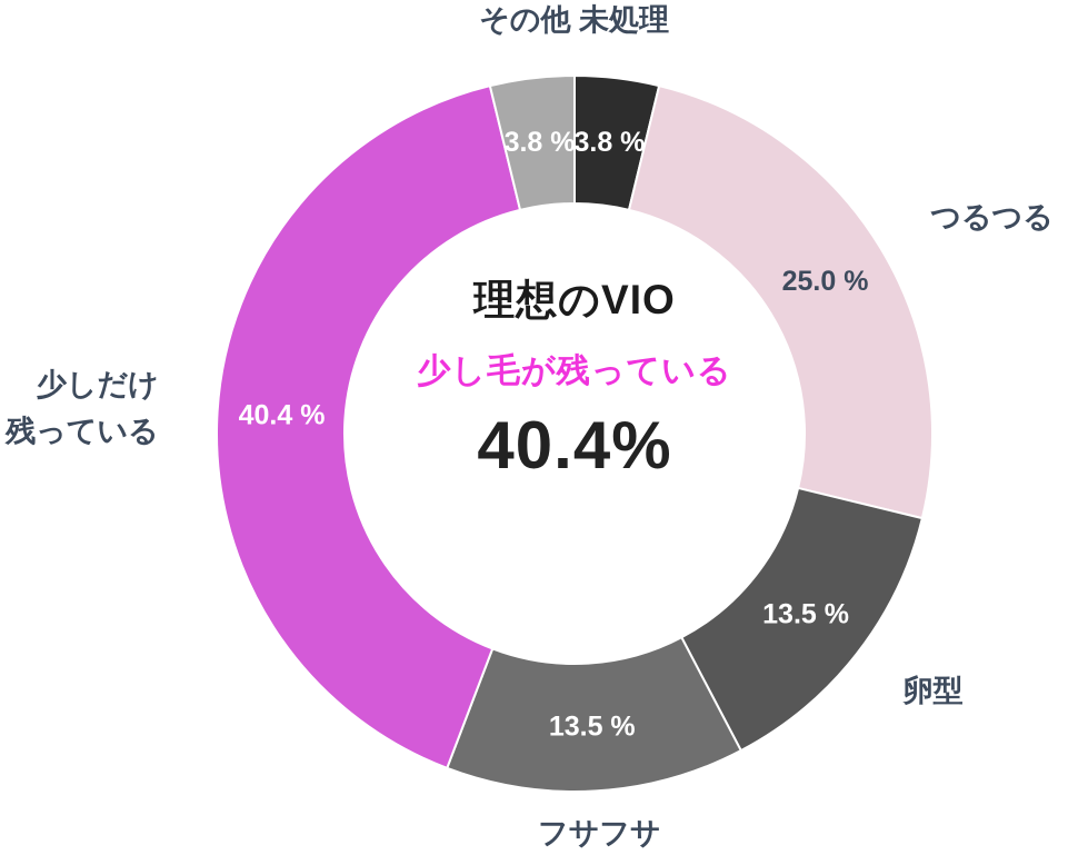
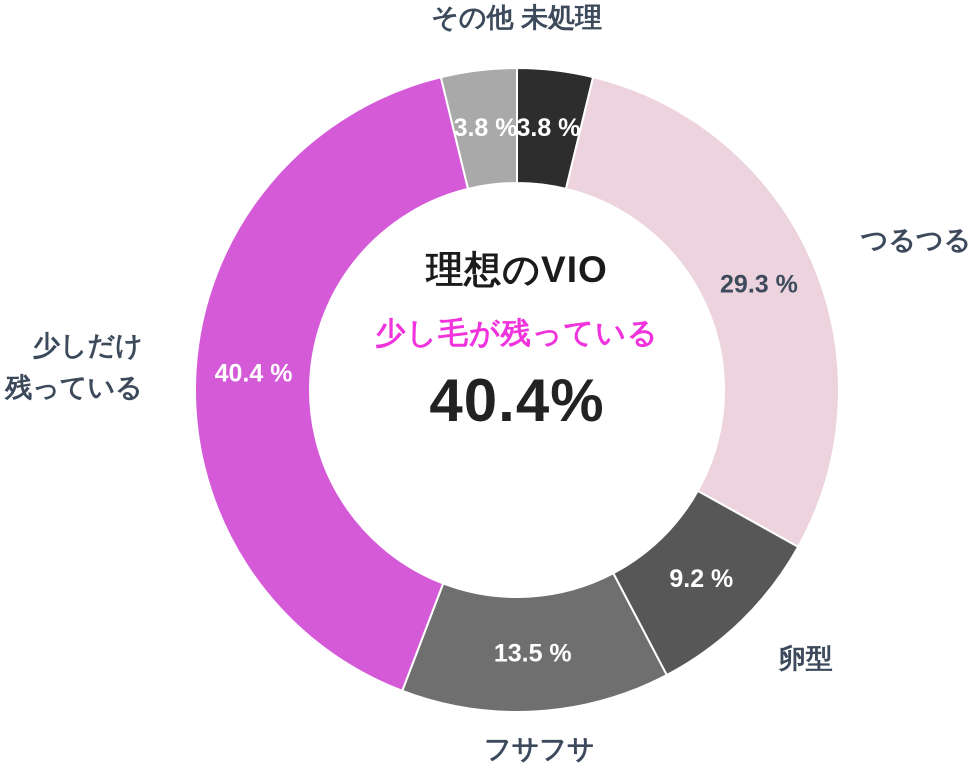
つるつる: 25.0 -> 29.3
卵型: 13.5 -> 9.2
